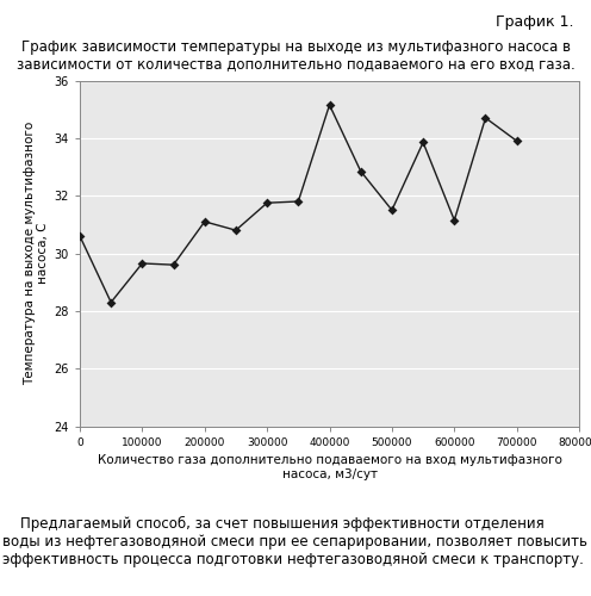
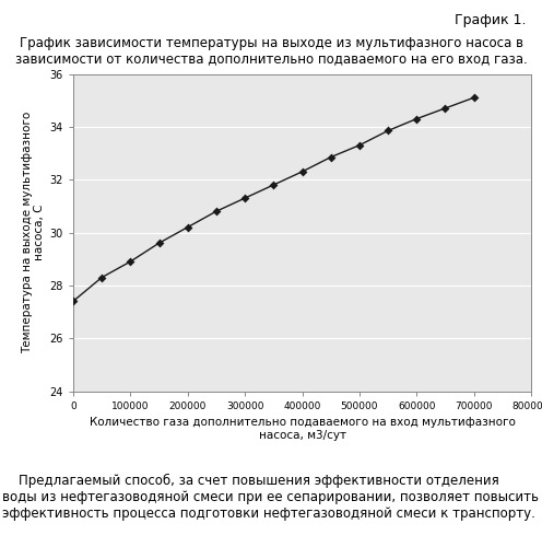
0: 30.60 -> 27.40
100000: 29.65 -> 28.90
200000: 31.10 -> 30.20
300000: 31.75 -> 31.30
400000: 35.15 -> 32.30
500000: 31.50 -> 33.30
600000: 31.15 -> 34.30
700000: 33.90 -> 35.10
